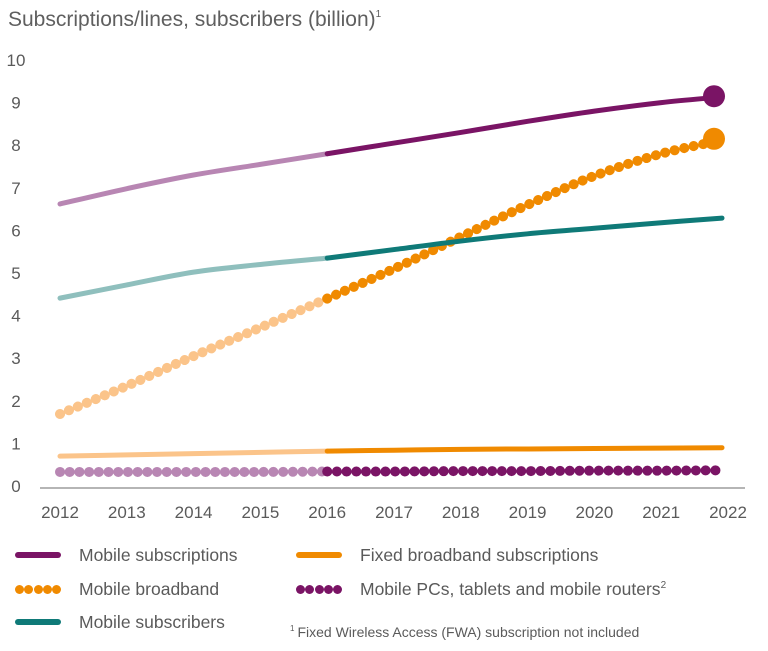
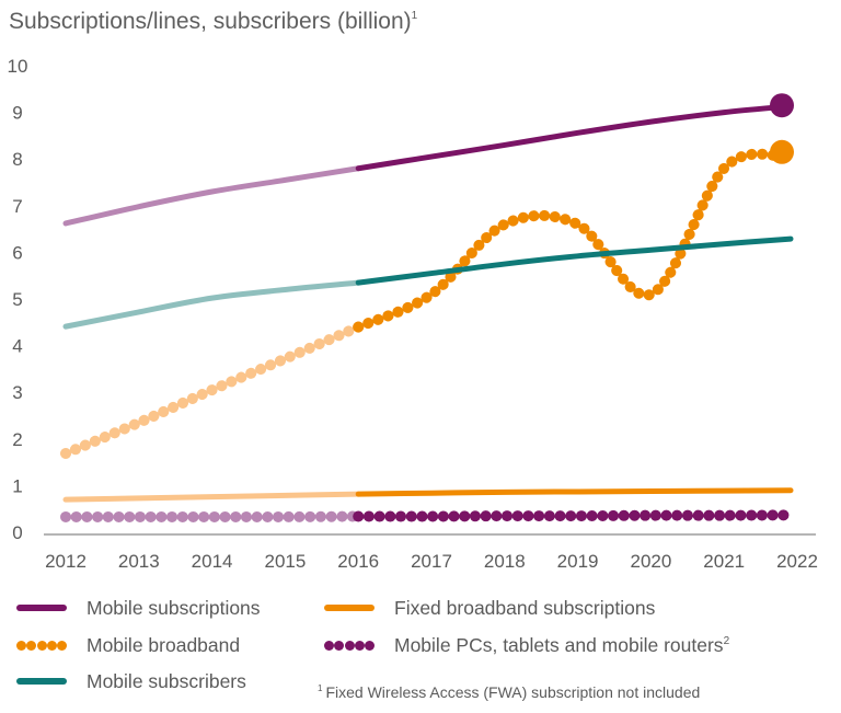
Mobile broadband/2018: 5.8 -> 6.6
Mobile broadband/2020: 7.3 -> 5.1
